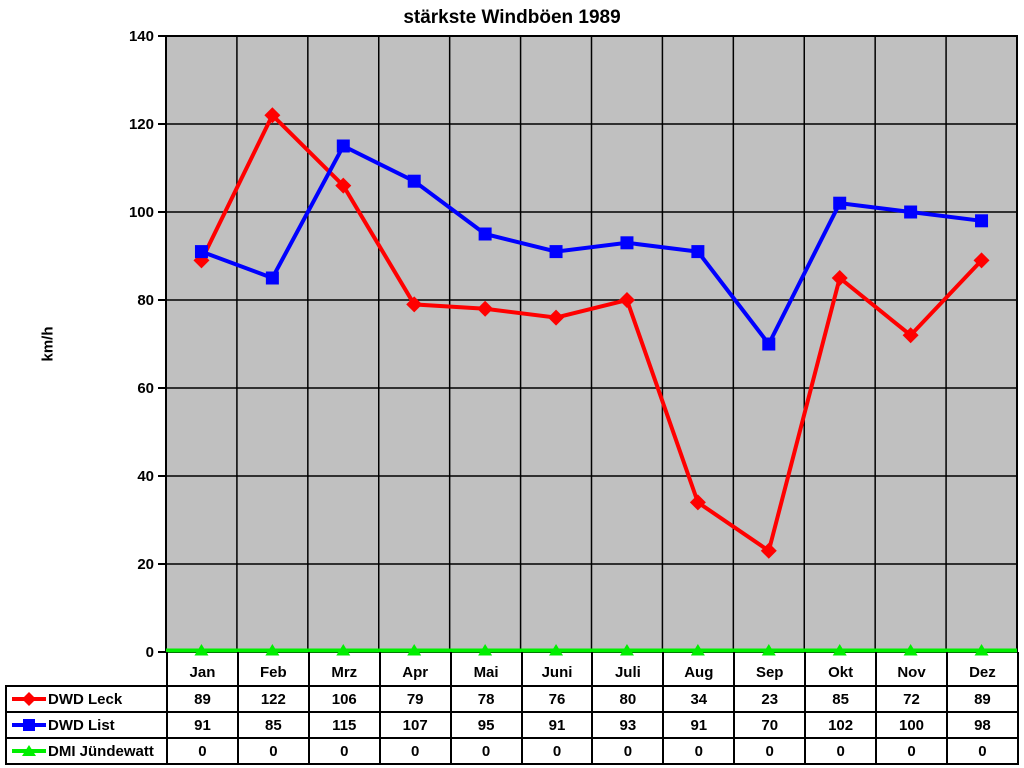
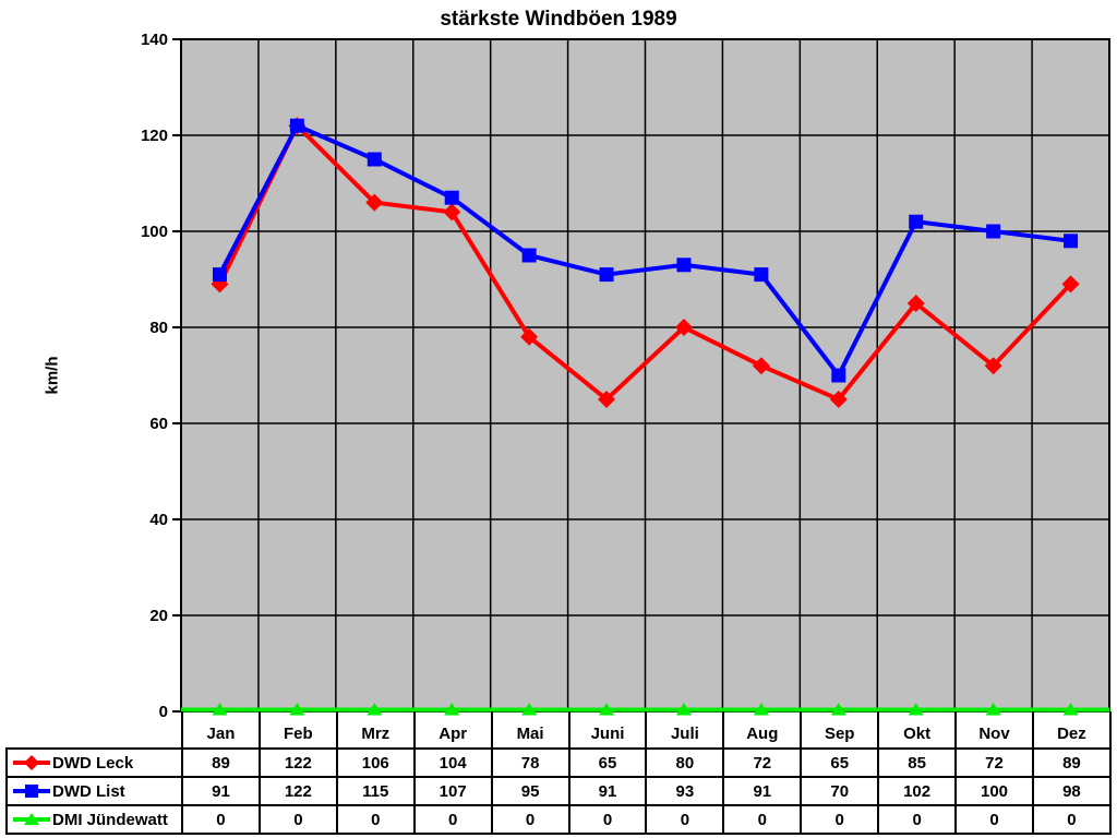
DWD List/Feb: 85 -> 122
DWD Leck/Apr: 79 -> 104
DWD Leck/Juni: 76 -> 65
DWD Leck/Aug: 34 -> 72
DWD Leck/Sep: 23 -> 65
